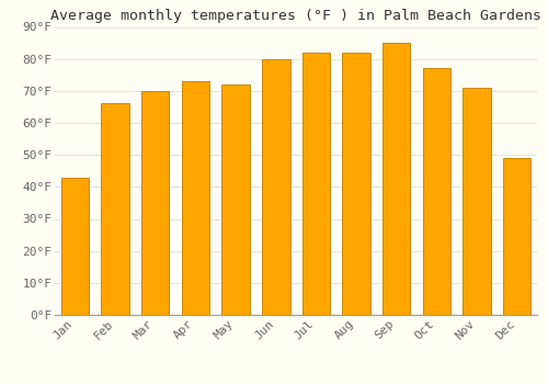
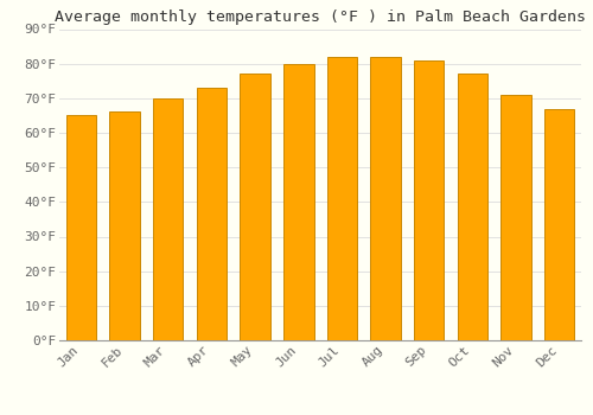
Jan: 43°F -> 65°F
May: 72°F -> 77°F
Sep: 85°F -> 81°F
Dec: 49°F -> 67°F
